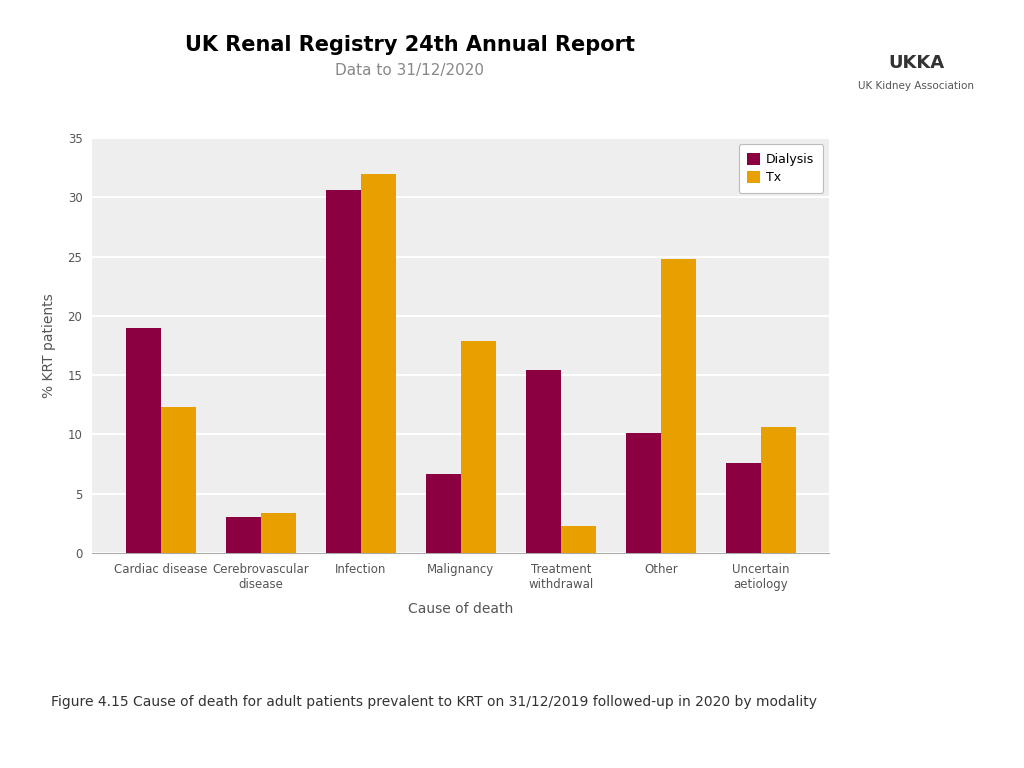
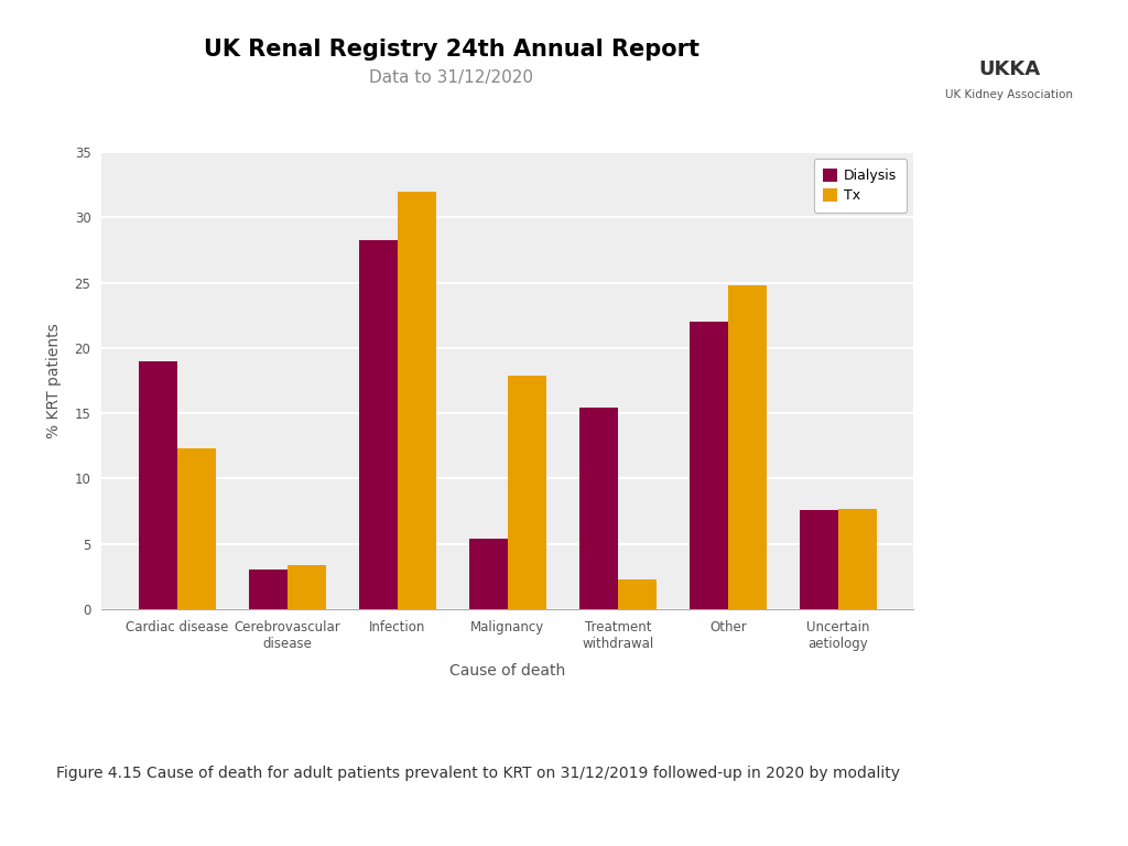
Dialysis/Infection: 30.6 -> 28.3
Dialysis/Malignancy: 6.7 -> 5.4
Dialysis/Other: 10.1 -> 22.0
Tx/Uncertain aetiology: 10.6 -> 7.7
